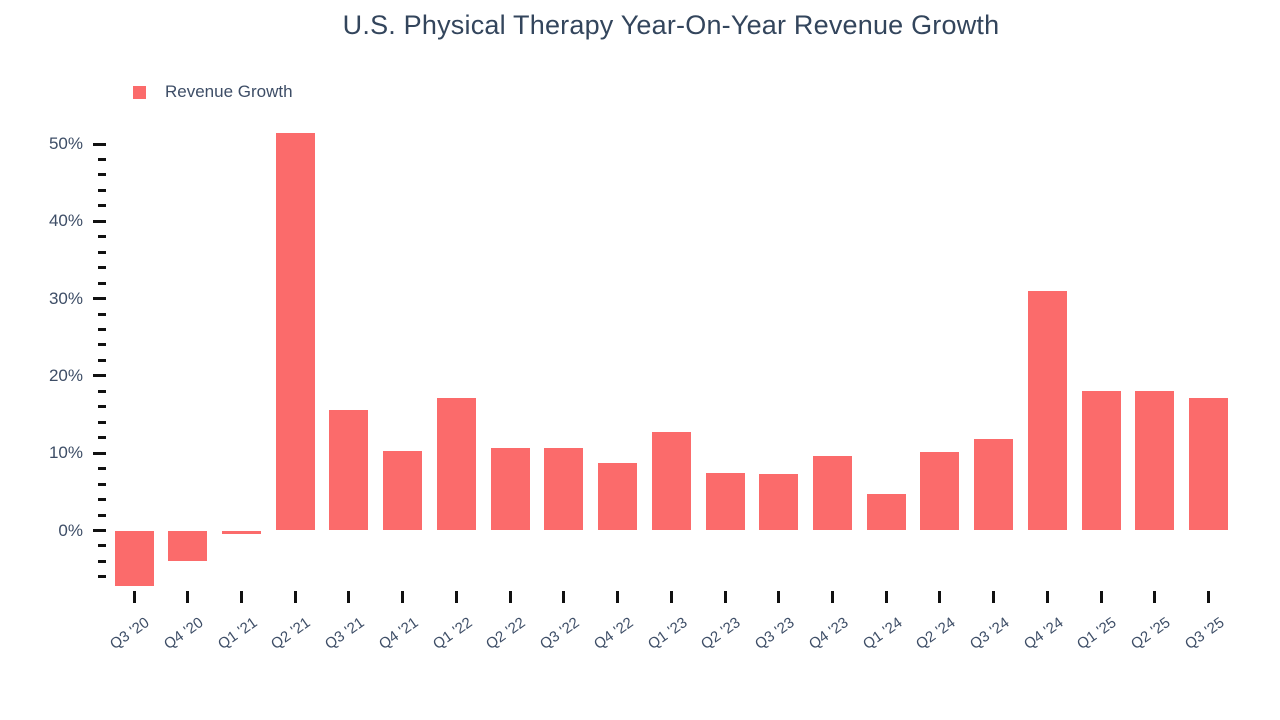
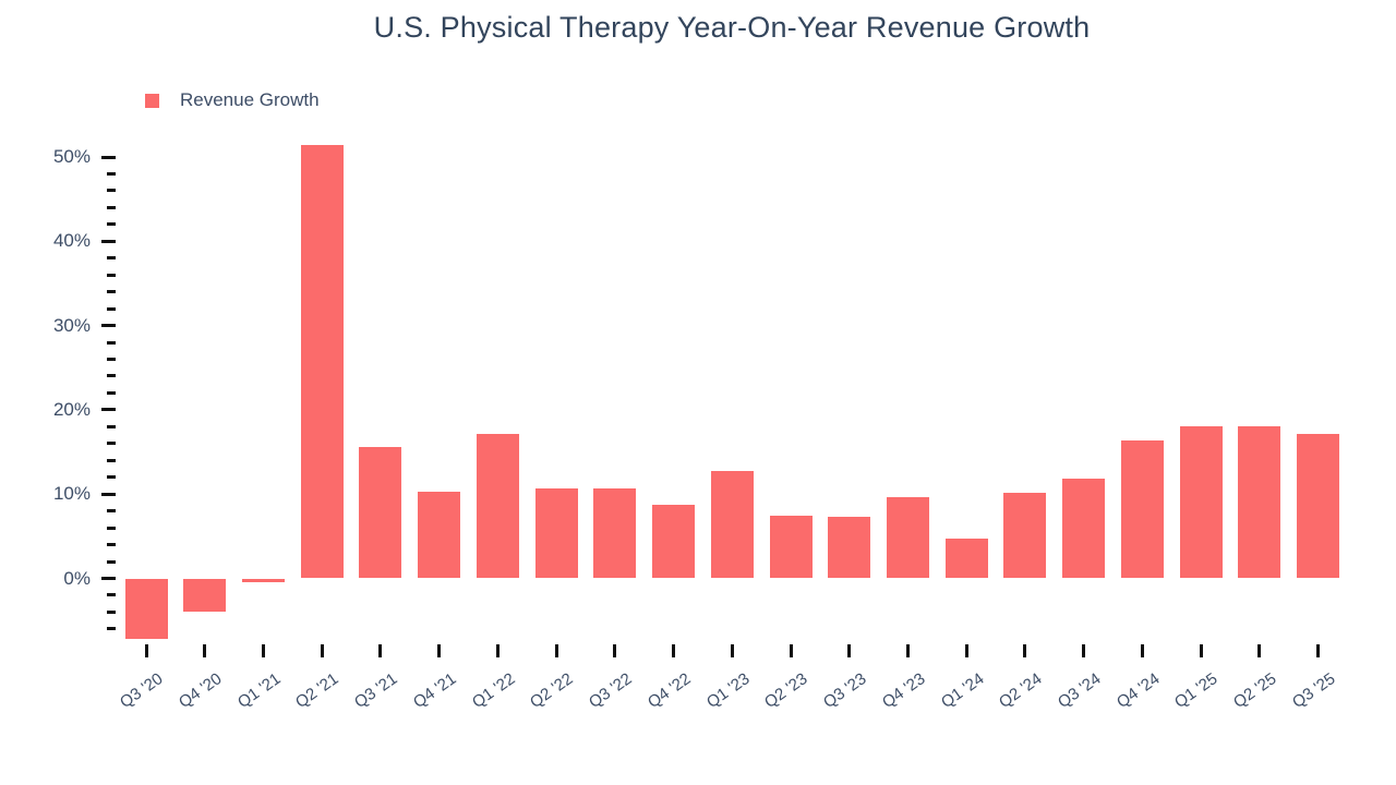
Q4 '24: 31% -> 16%
